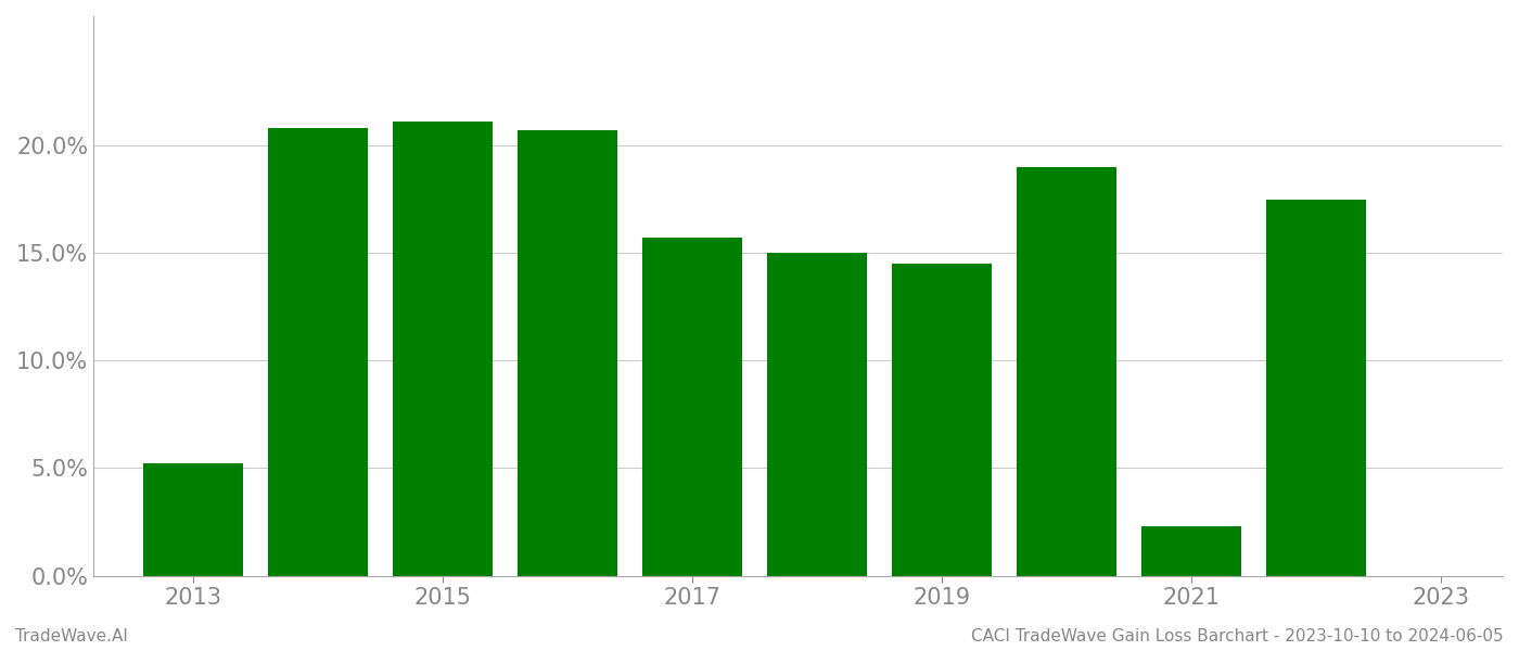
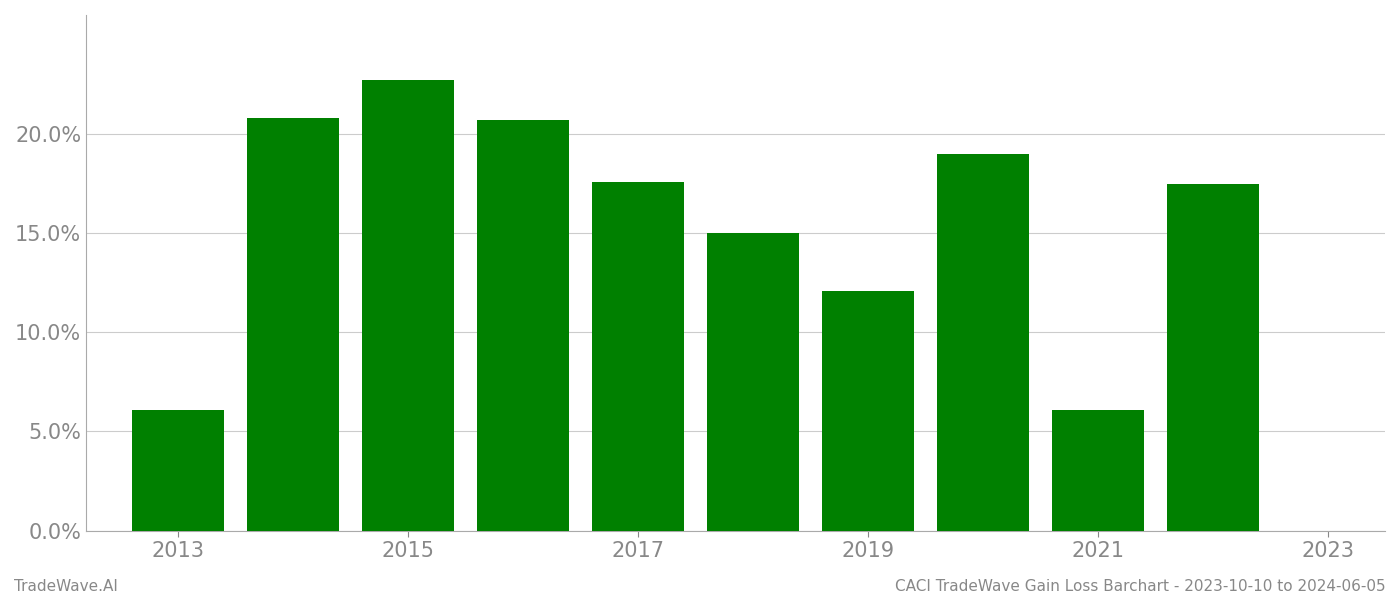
2013: 5.2% -> 6.1%
2015: 21.1% -> 22.7%
2017: 15.7% -> 17.6%
2019: 14.5% -> 12.1%
2021: 2.3% -> 6.1%
